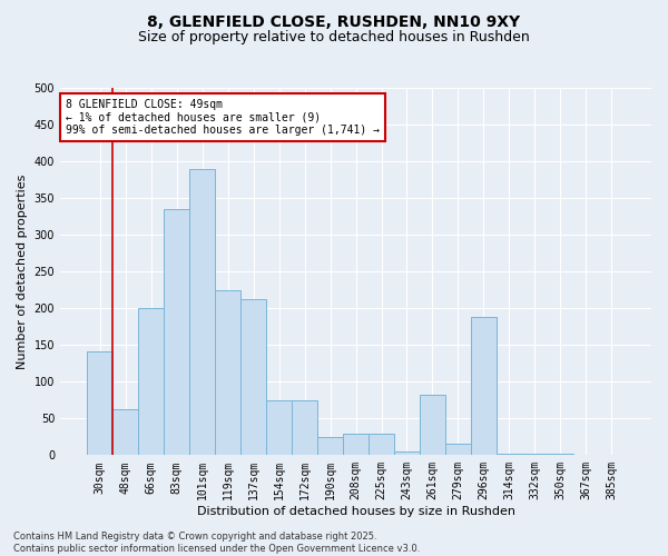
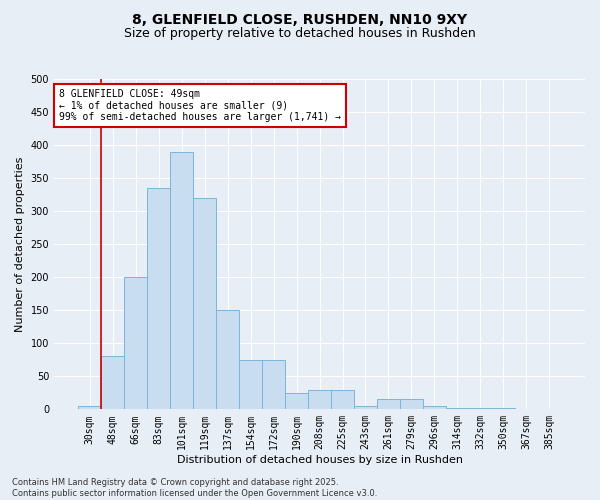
30sqm: 142 -> 5
48sqm: 62 -> 80
119sqm: 224 -> 320
137sqm: 212 -> 150
261sqm: 82 -> 15
296sqm: 188 -> 5
